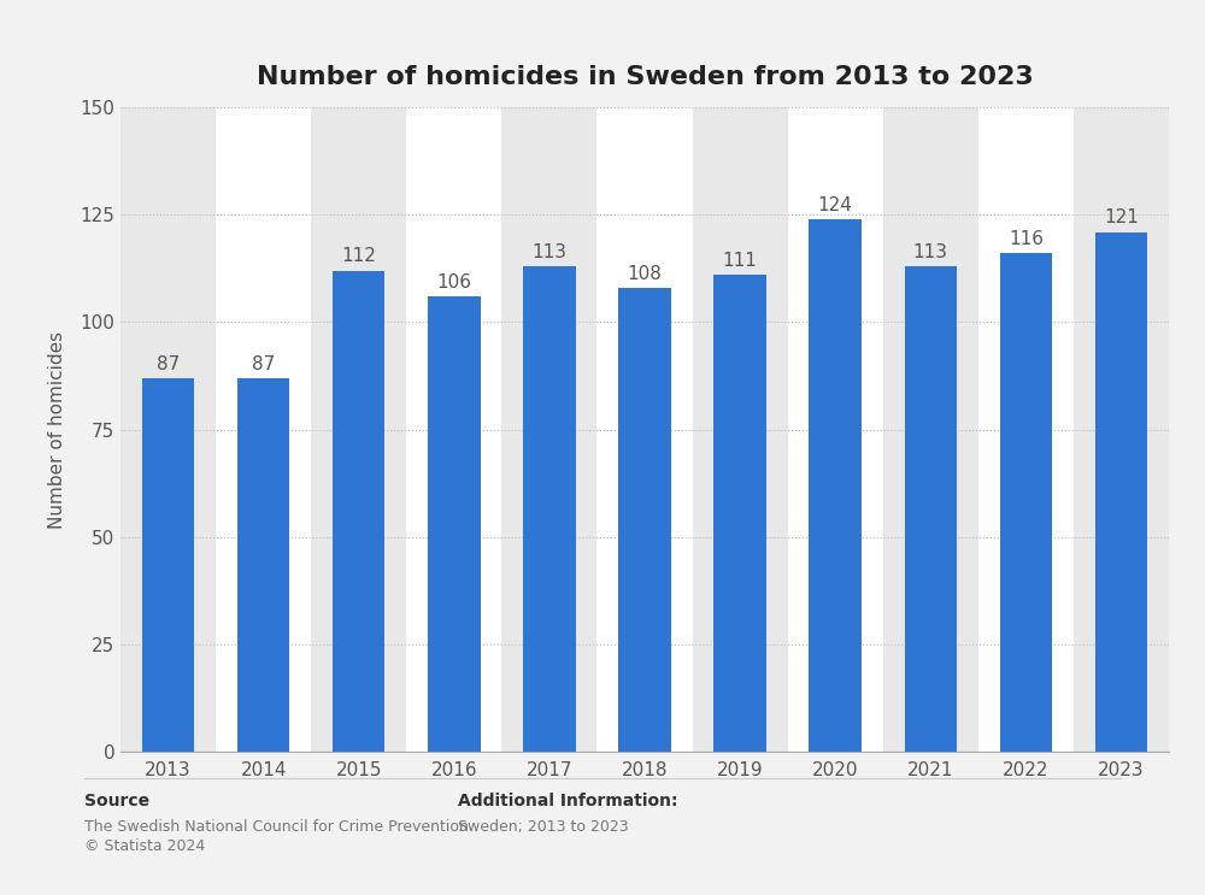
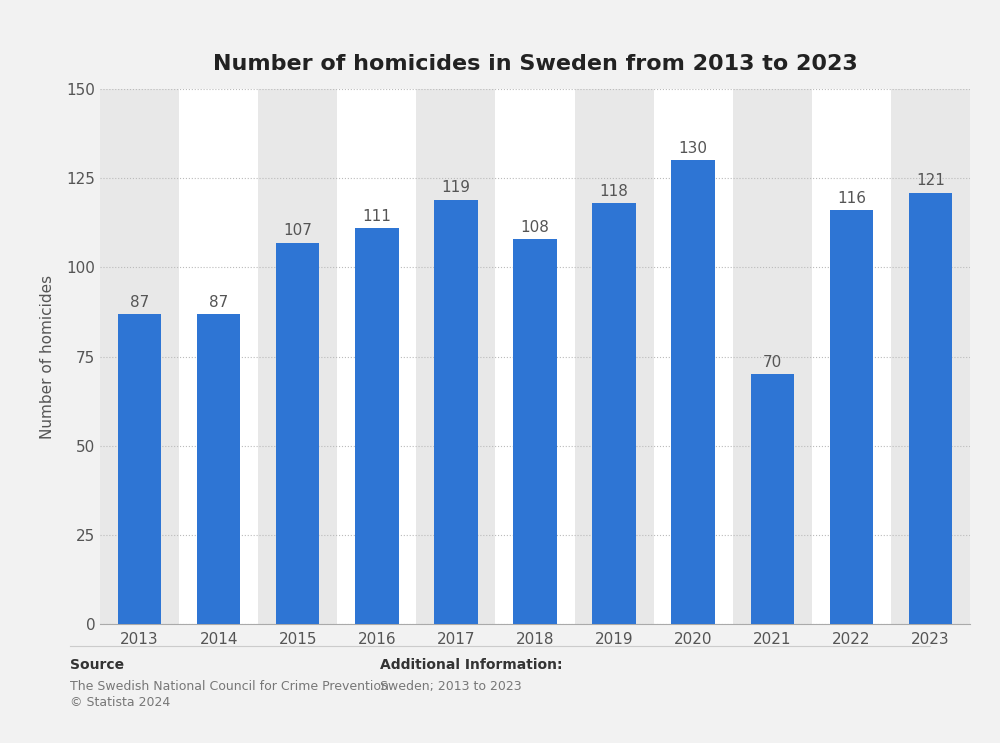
2015: 112 -> 107
2016: 106 -> 111
2017: 113 -> 119
2019: 111 -> 118
2020: 124 -> 130
2021: 113 -> 70
